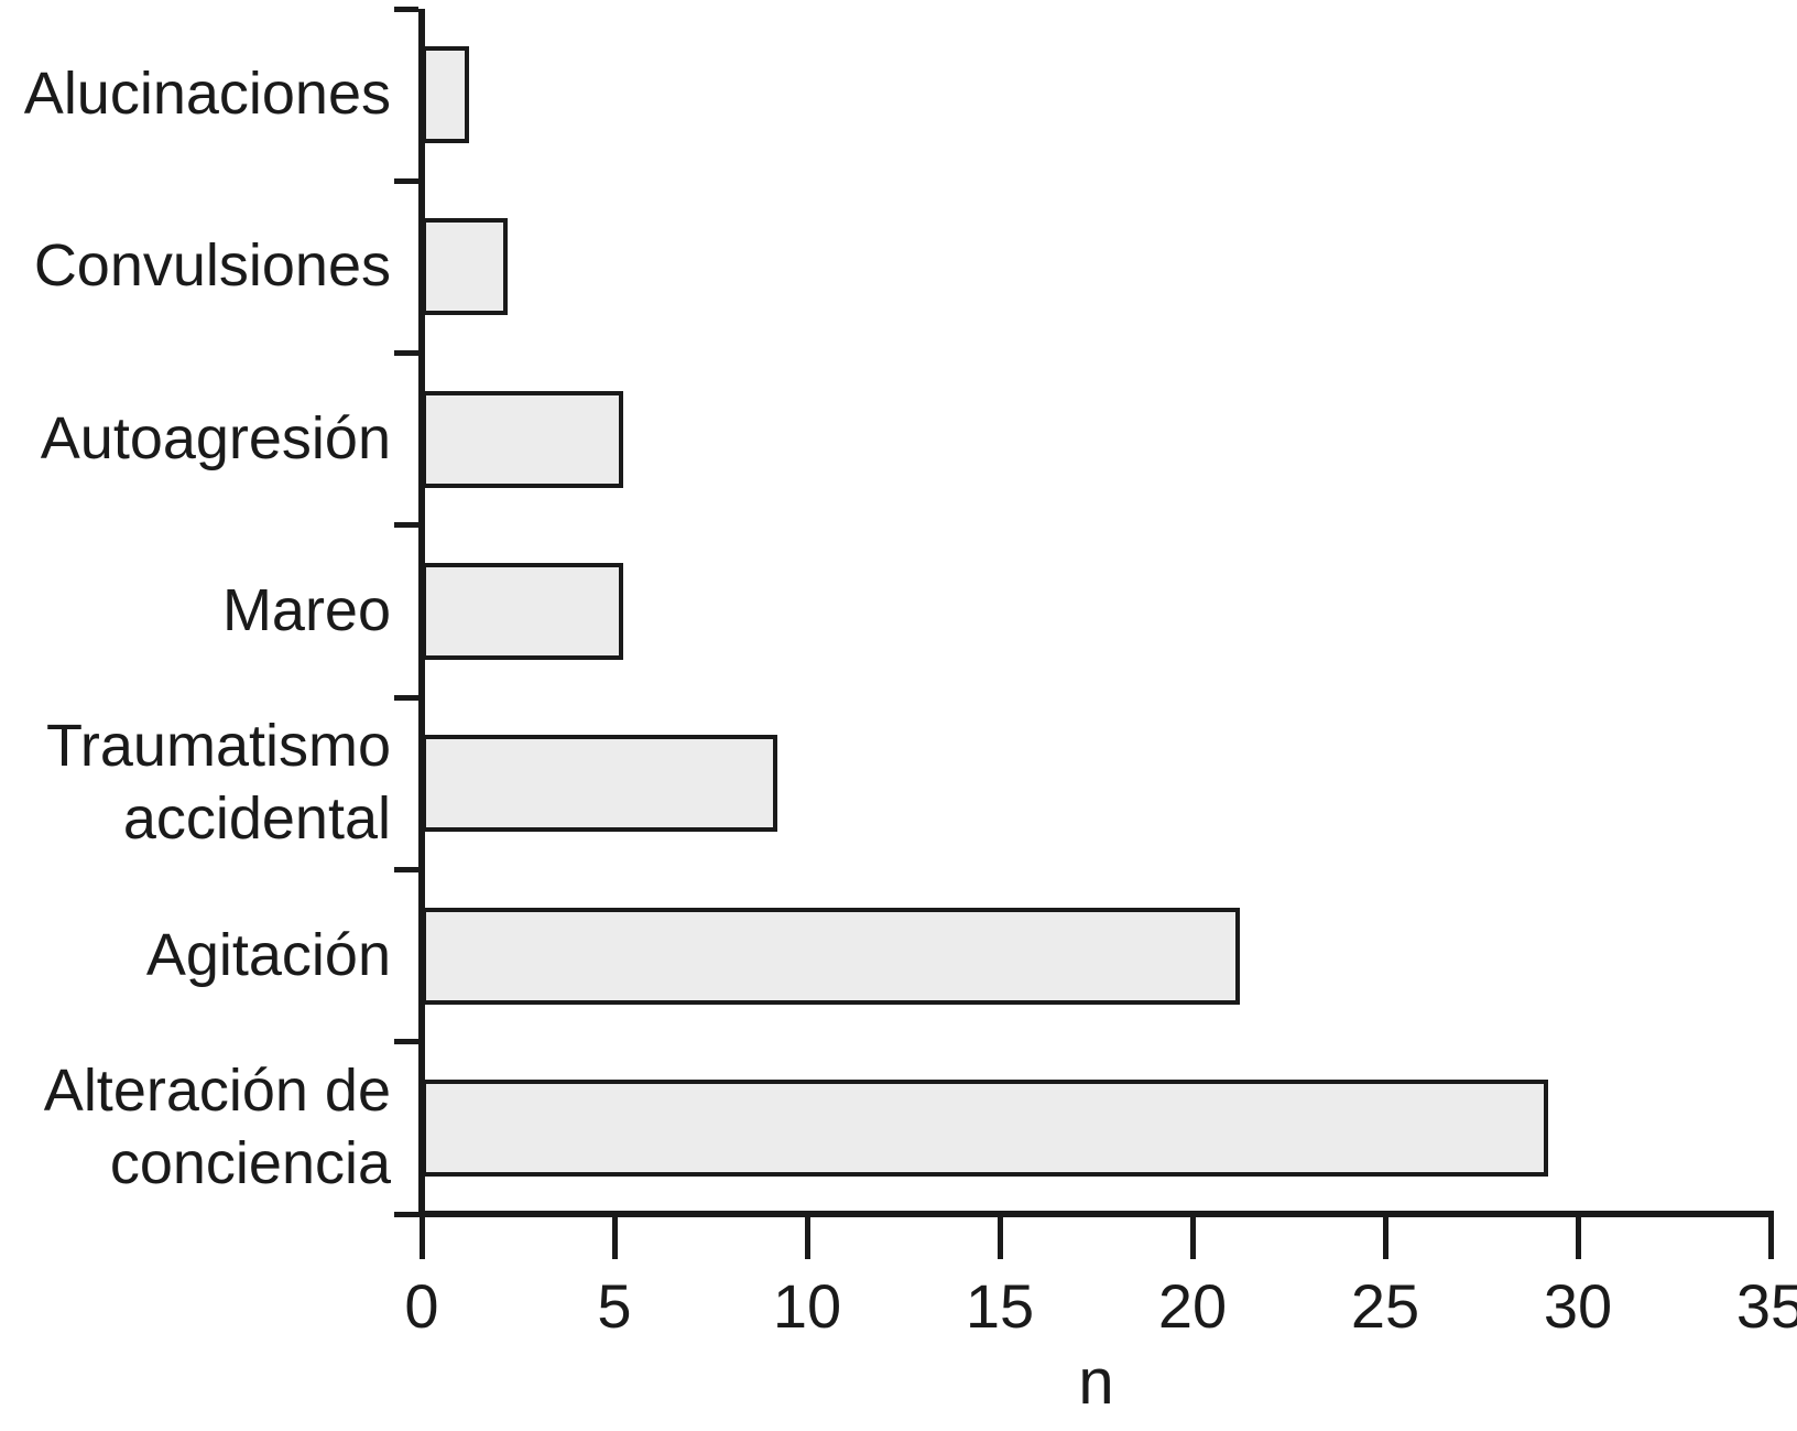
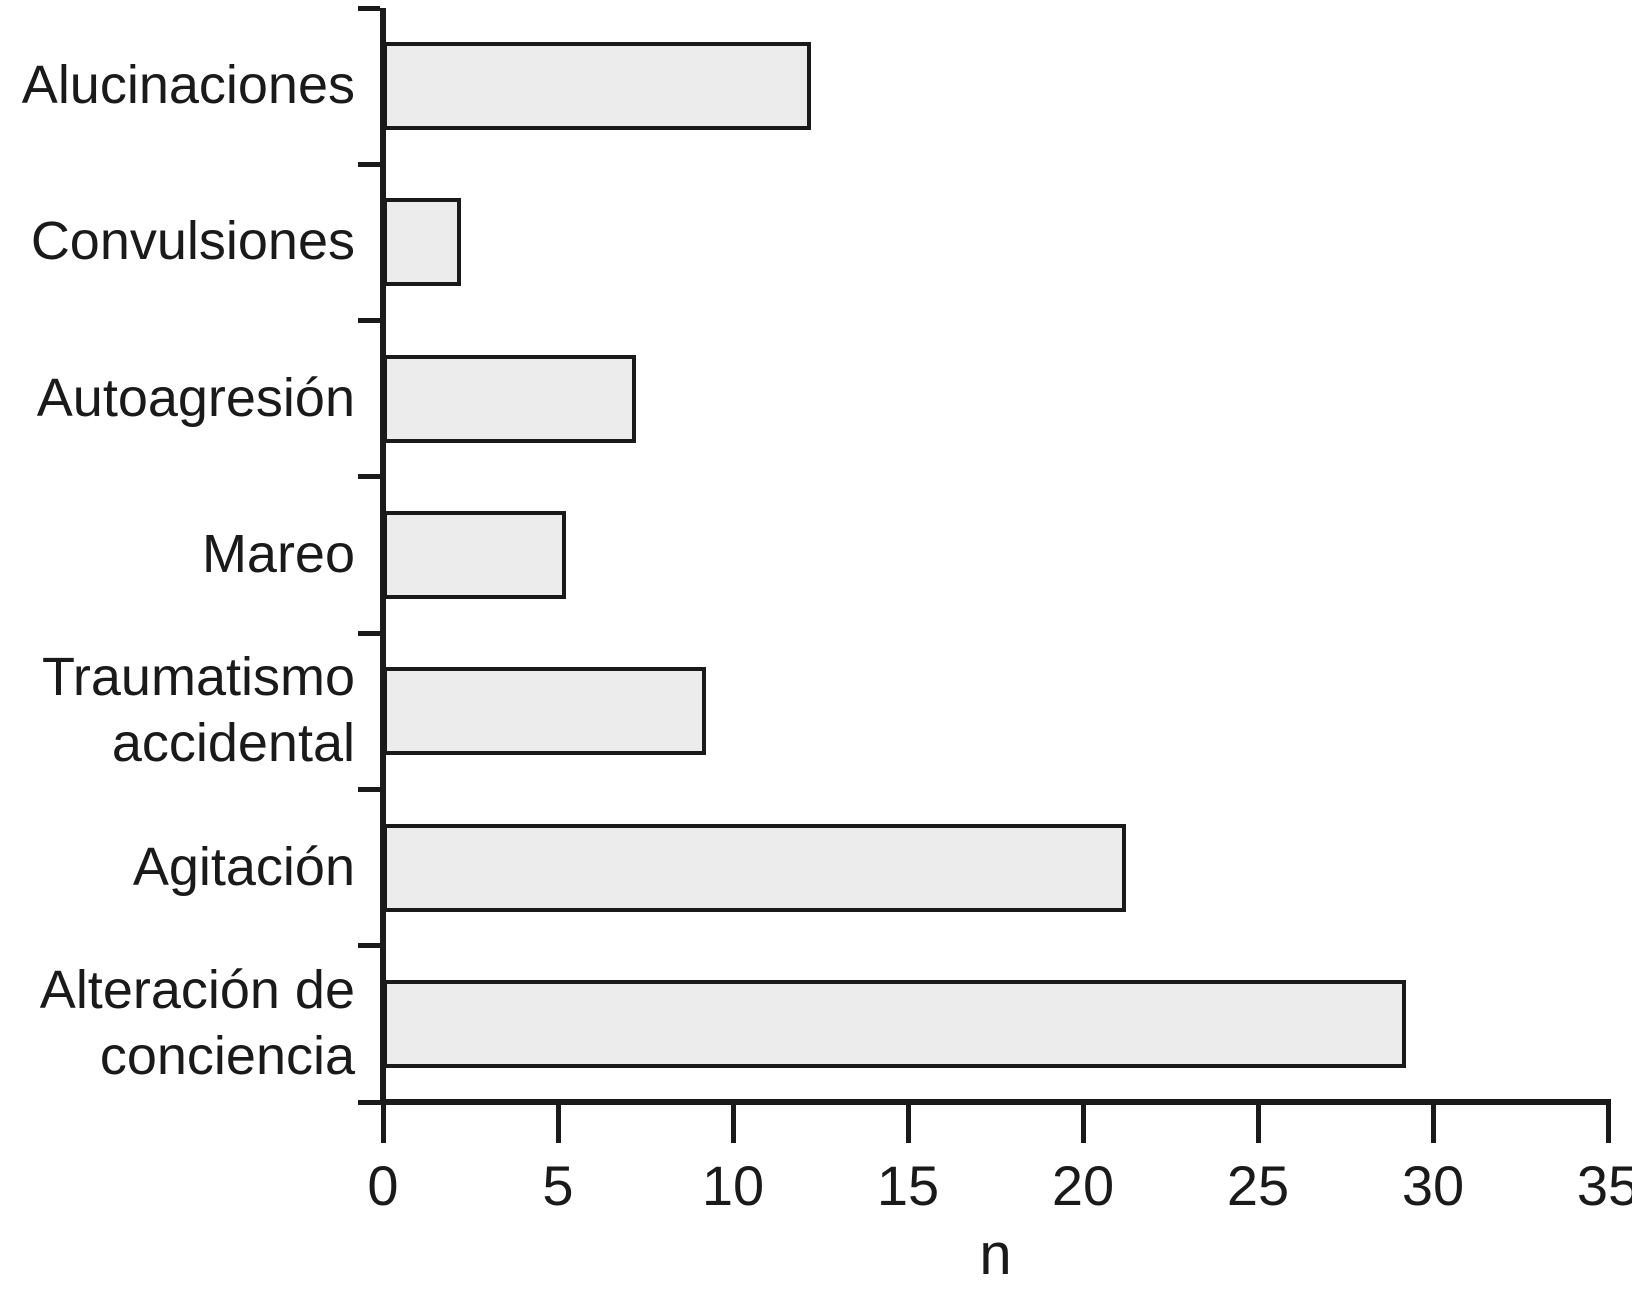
Alucinaciones: 1 -> 12
Autoagresión: 5 -> 7
